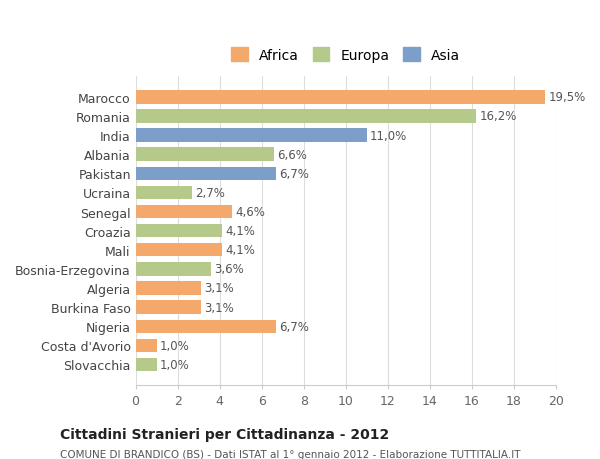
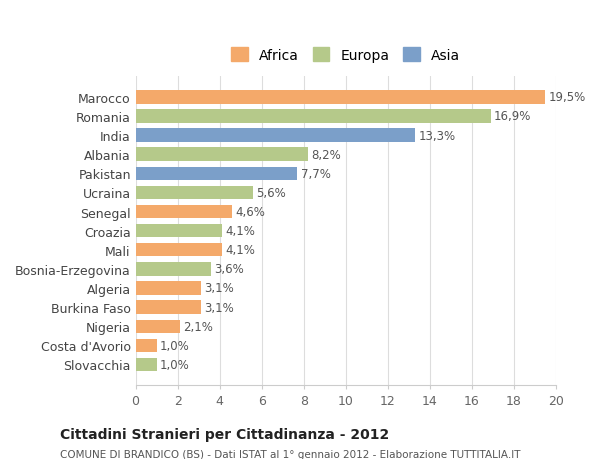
Romania: 16,2% -> 16,9%
India: 11,0% -> 13,3%
Albania: 6,6% -> 8,2%
Pakistan: 6,7% -> 7,7%
Ucraina: 2,7% -> 5,6%
Nigeria: 6,7% -> 2,1%
